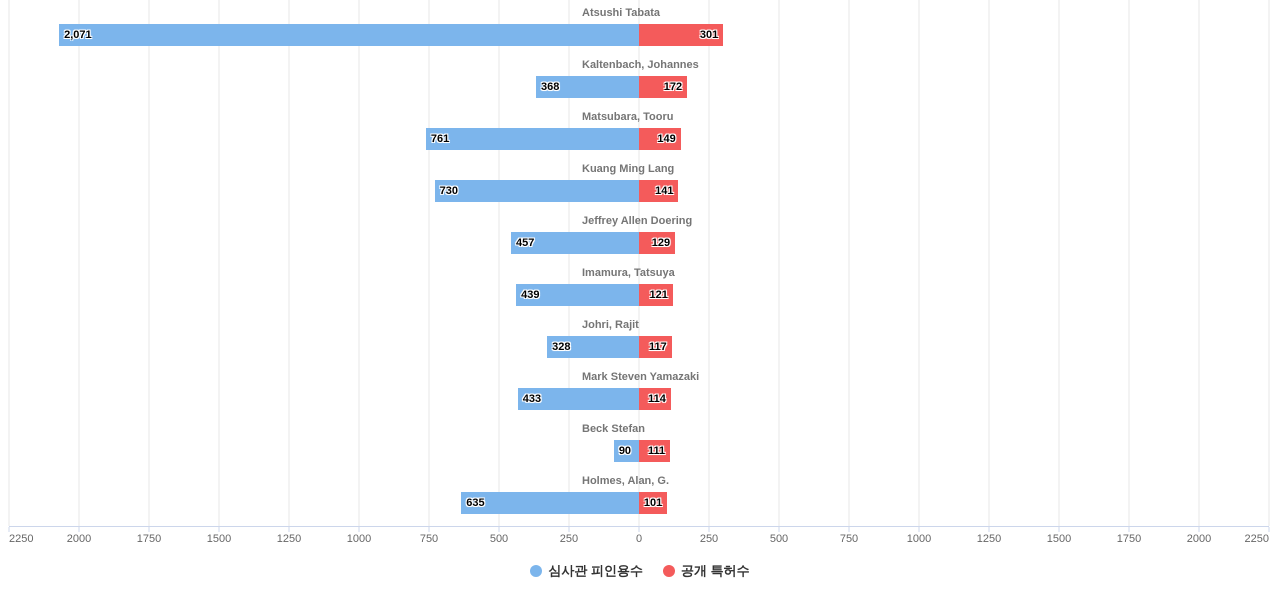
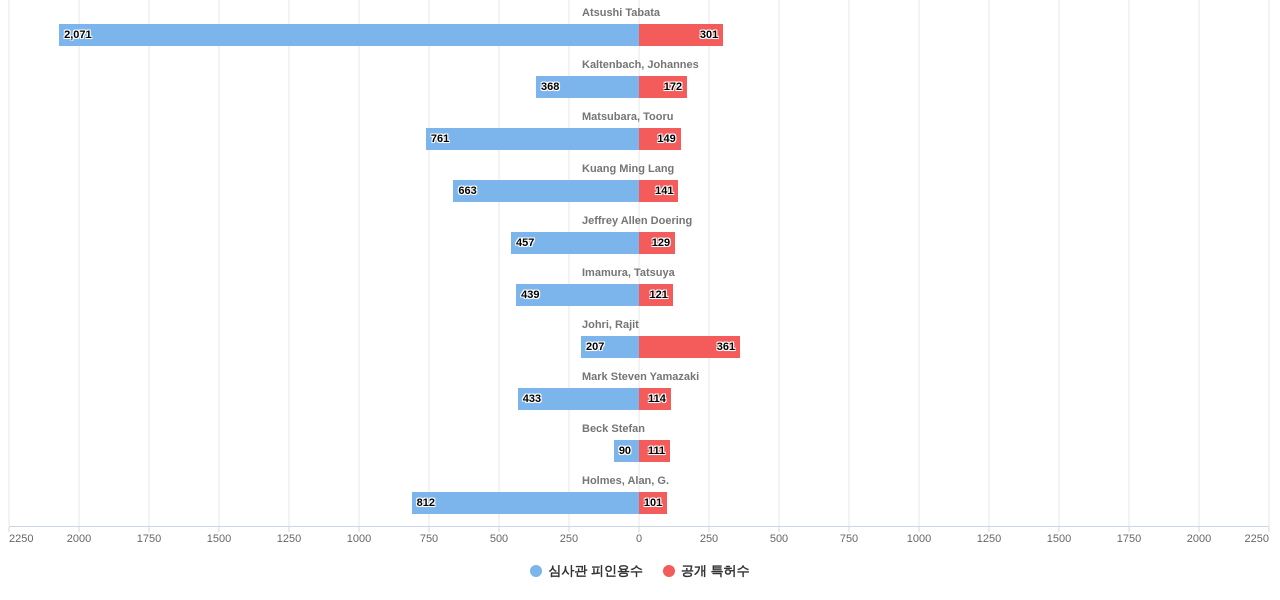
심사관 피인용수/Kuang Ming Lang: 730 -> 663
심사관 피인용수/Johri, Rajit: 328 -> 207
공개 특허수/Johri, Rajit: 117 -> 361
심사관 피인용수/Holmes, Alan, G.: 635 -> 812
